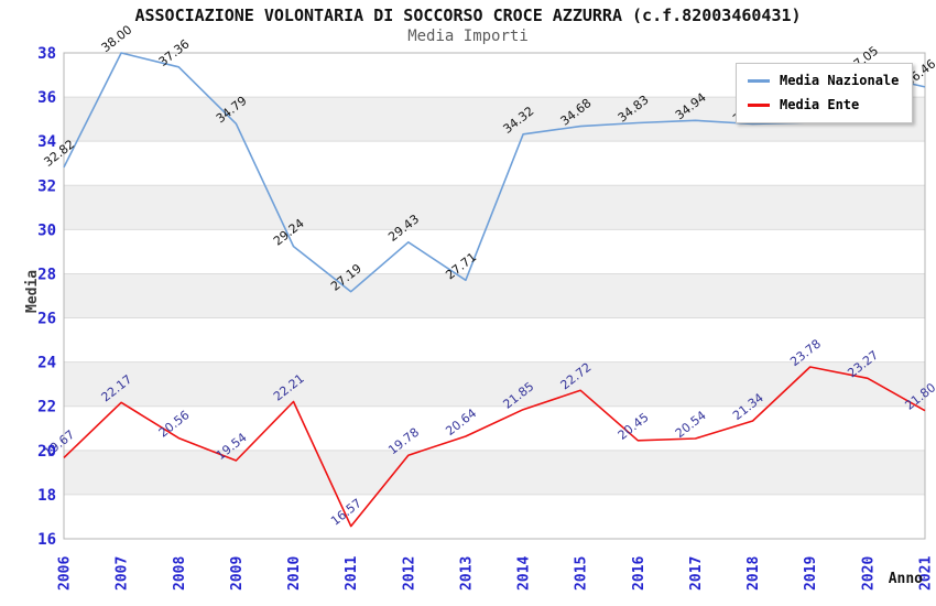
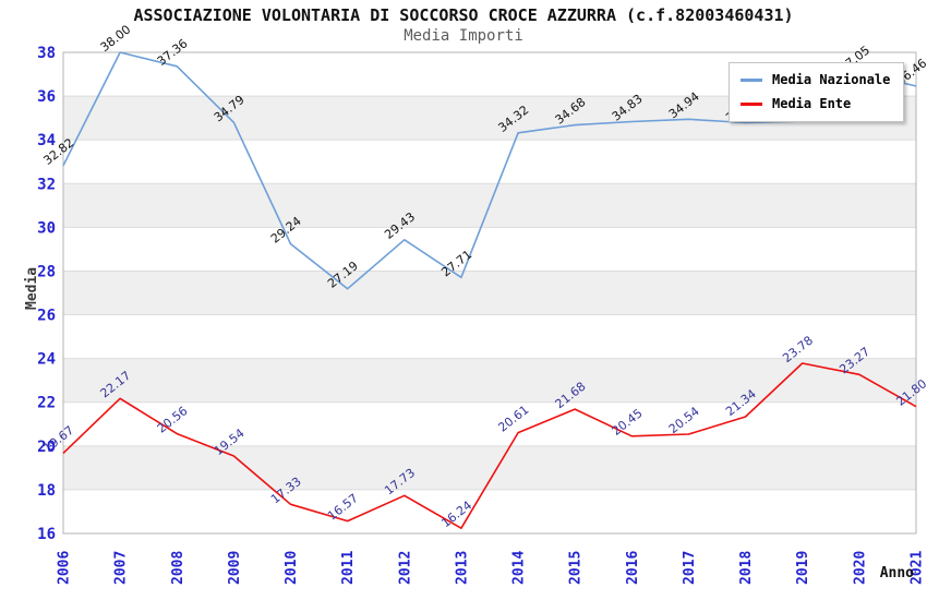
Media Ente/2010: 22.21 -> 17.33
Media Ente/2012: 19.78 -> 17.73
Media Ente/2013: 20.64 -> 16.24
Media Ente/2014: 21.85 -> 20.61
Media Ente/2015: 22.72 -> 21.68
